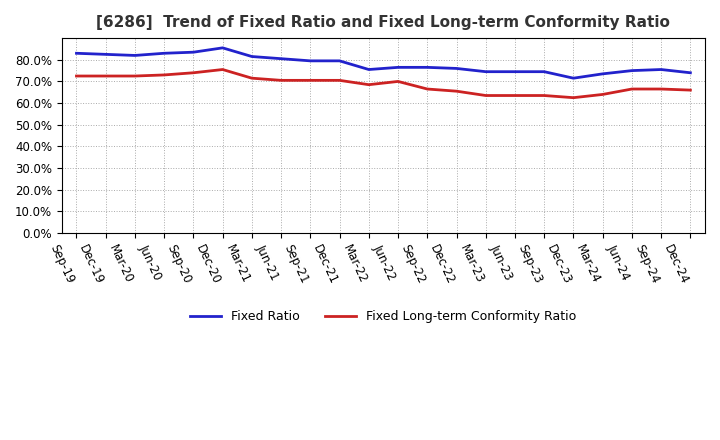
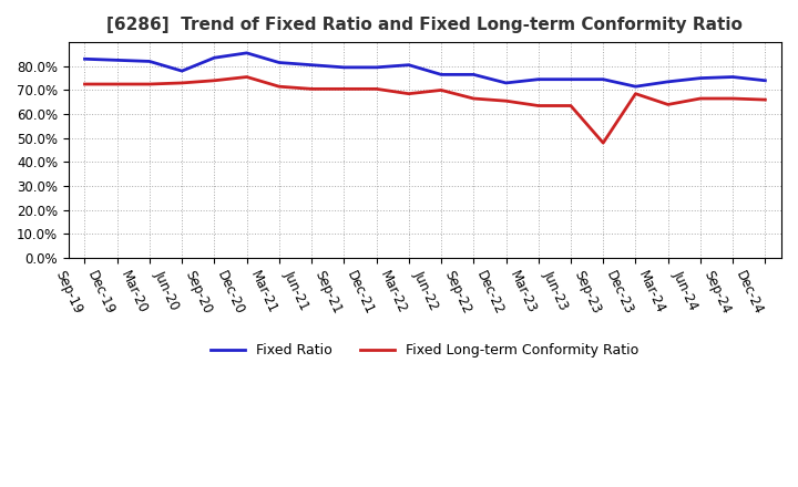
Fixed Ratio/Jun-20: 83.0% -> 78.0%
Fixed Ratio/Mar-22: 75.5% -> 80.5%
Fixed Ratio/Dec-22: 76.0% -> 73.0%
Fixed Long-term Conformity Ratio/Sep-23: 63.5% -> 48.0%
Fixed Long-term Conformity Ratio/Dec-23: 62.5% -> 68.5%
